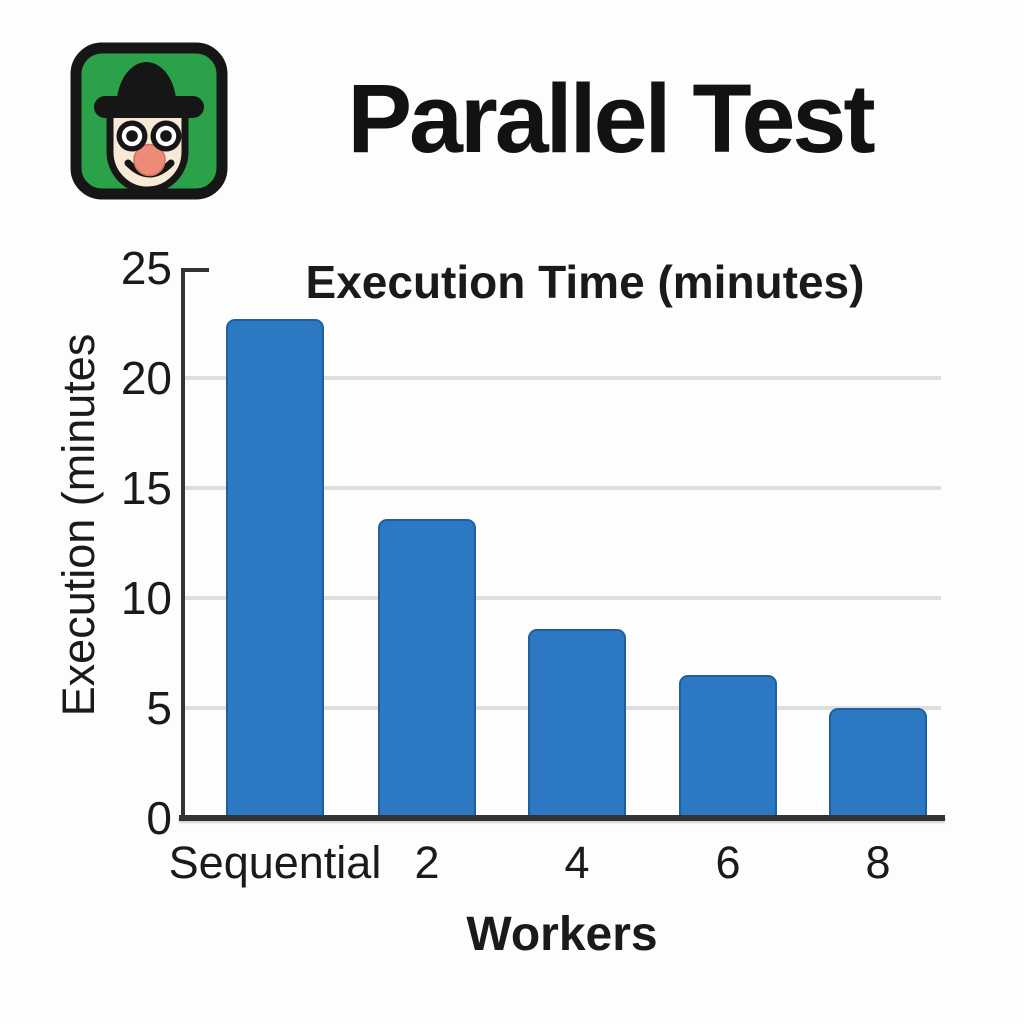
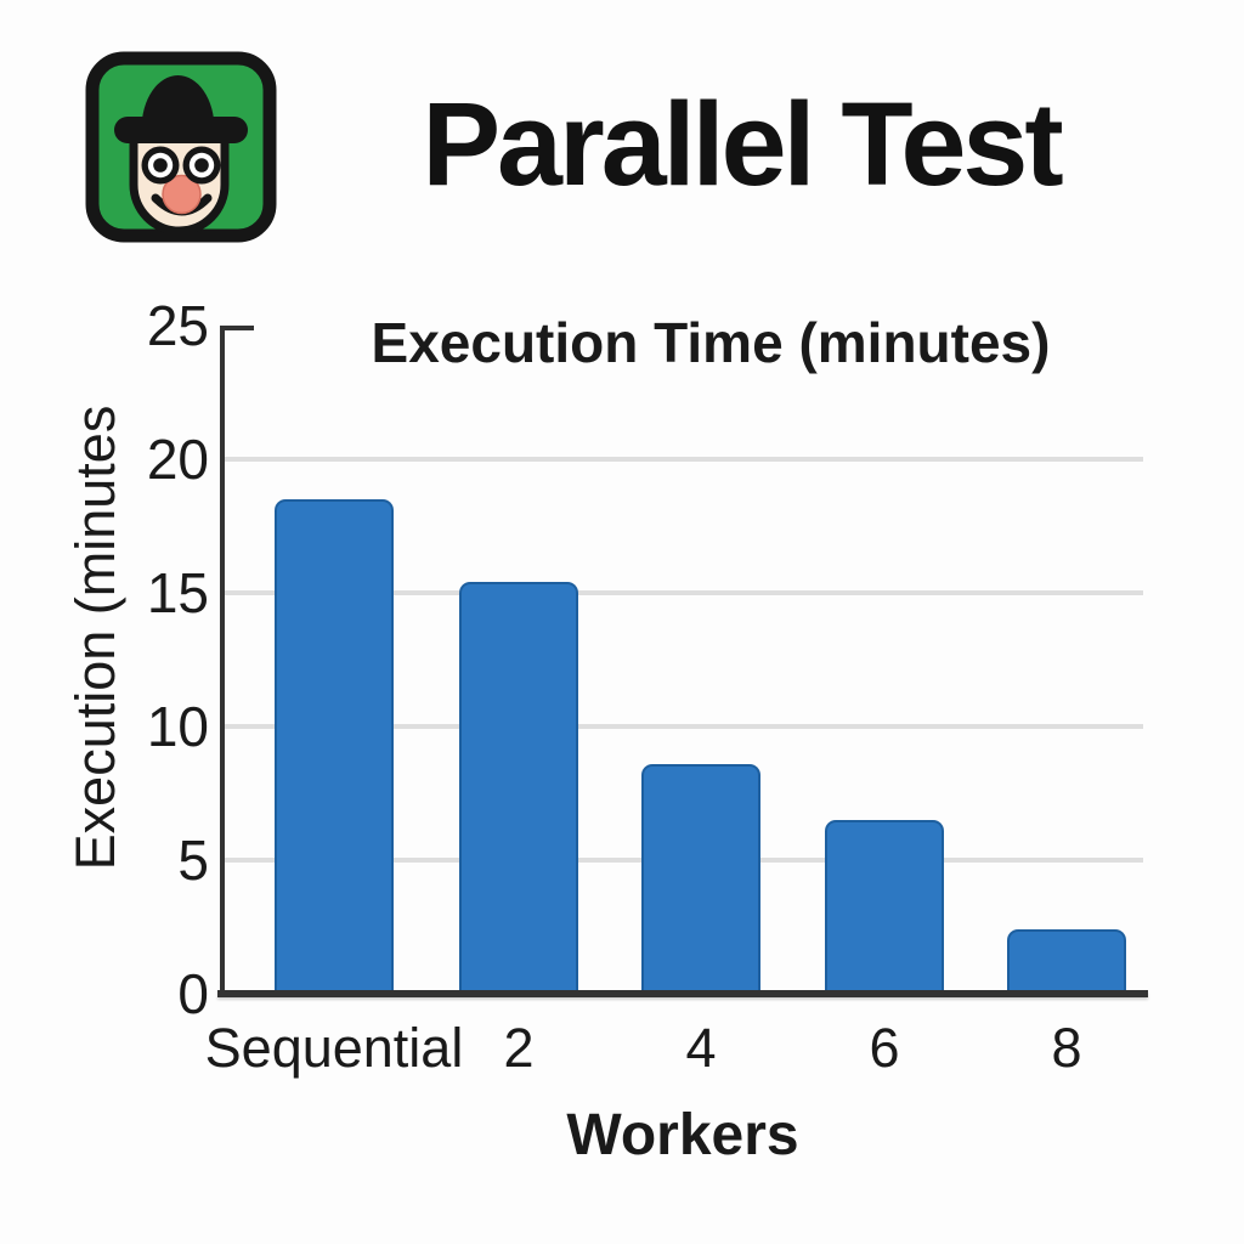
Sequential: 22.7 -> 18.5
2: 13.6 -> 15.4
8: 5.0 -> 2.4
